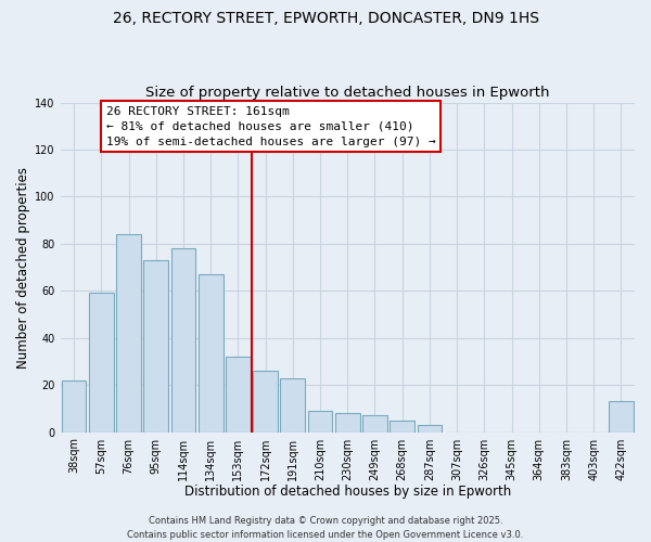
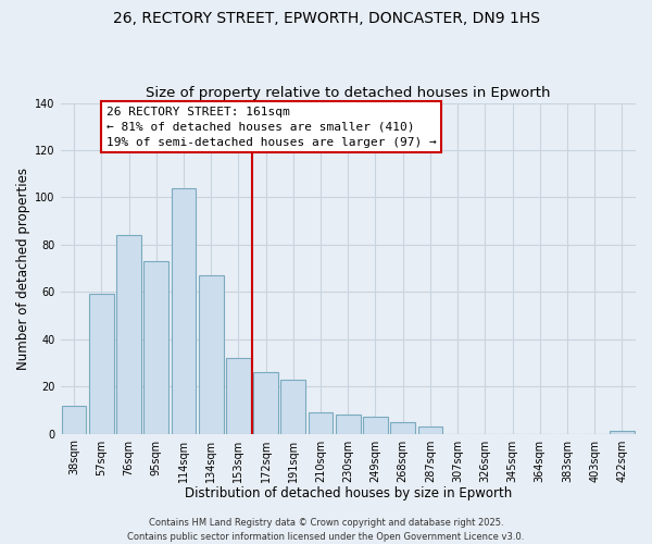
38sqm: 22 -> 12
114sqm: 78 -> 104
422sqm: 13 -> 1
